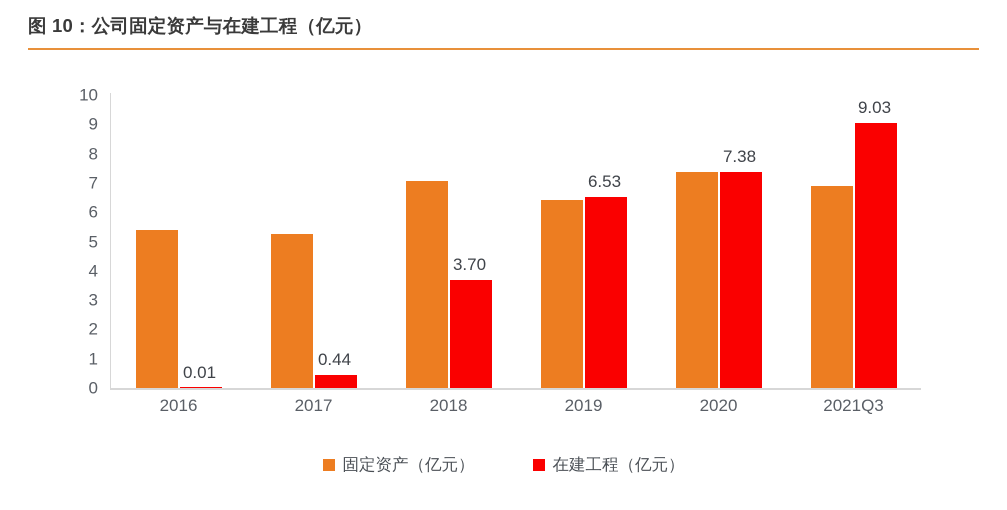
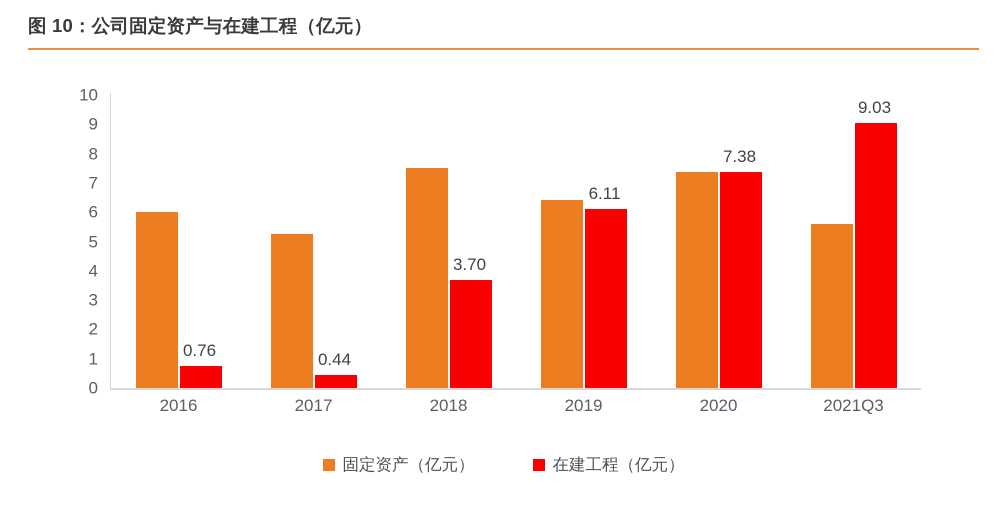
固定资产（亿元）/2016: 5.4 -> 6.0
在建工程（亿元）/2016: 0.01 -> 0.76
固定资产（亿元）/2018: 7.1 -> 7.5
在建工程（亿元）/2019: 6.53 -> 6.11
固定资产（亿元）/2021Q3: 6.9 -> 5.6
